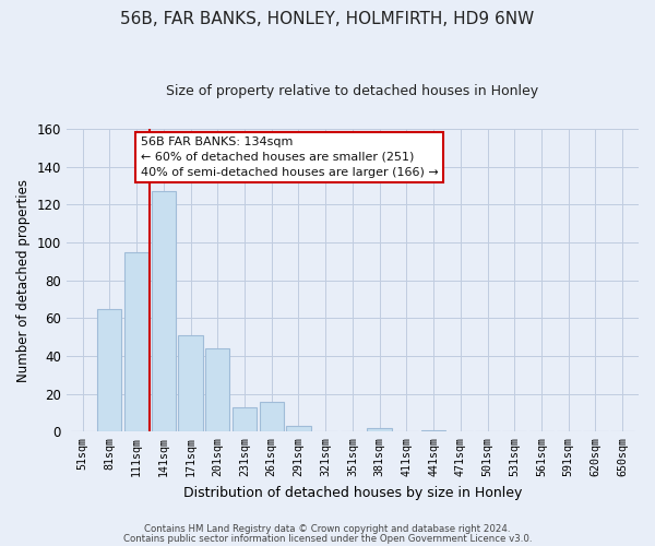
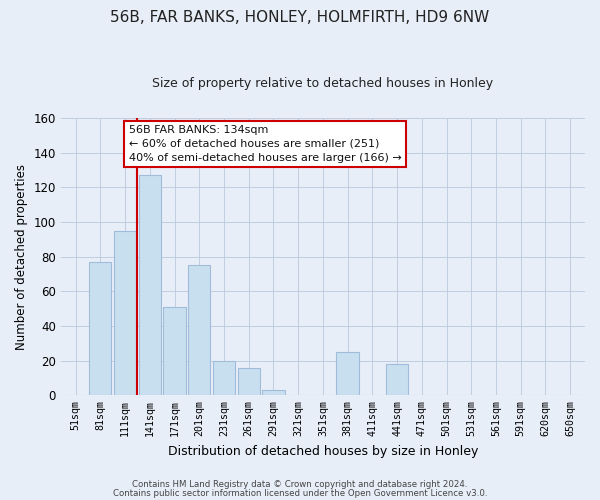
81sqm: 65 -> 77
201sqm: 44 -> 75
231sqm: 13 -> 20
381sqm: 2 -> 25
441sqm: 1 -> 18
